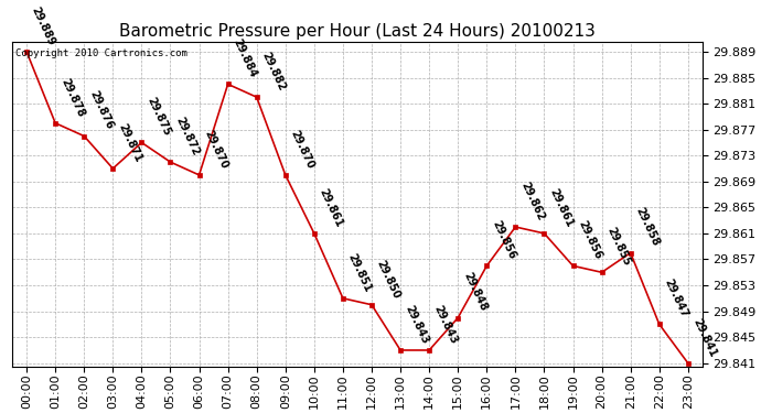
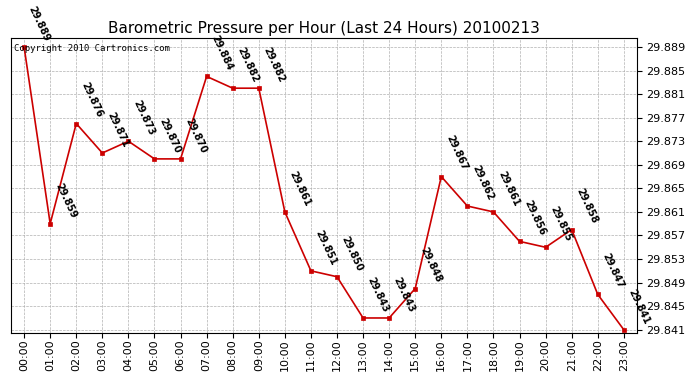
01:00: 29.878 -> 29.859
04:00: 29.875 -> 29.873
05:00: 29.872 -> 29.870
09:00: 29.870 -> 29.882
16:00: 29.856 -> 29.867
